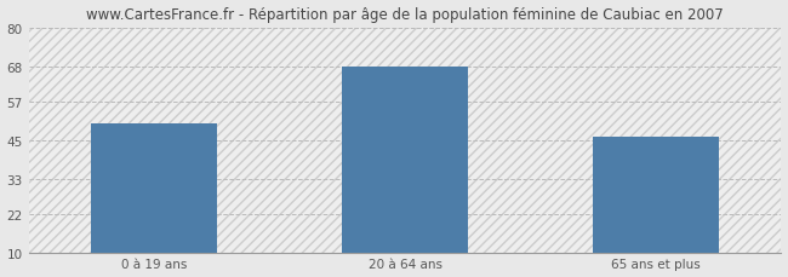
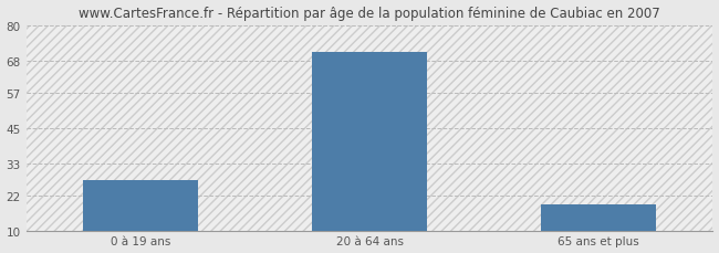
0 à 19 ans: 50 -> 27
20 à 64 ans: 68 -> 71
65 ans et plus: 46 -> 19
